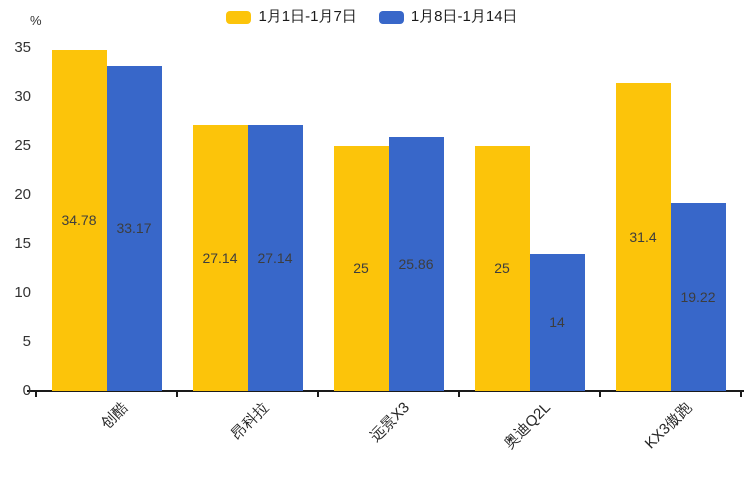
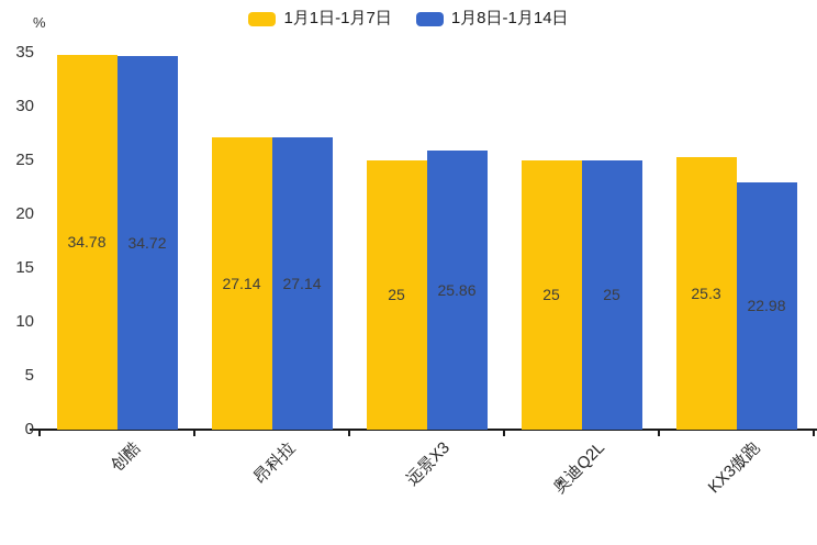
1月8日-1月14日/创酷: 33.17 -> 34.72
1月8日-1月14日/奥迪Q2L: 14 -> 25
1月1日-1月7日/KX3傲跑: 31.4 -> 25.3
1月8日-1月14日/KX3傲跑: 19.22 -> 22.98
